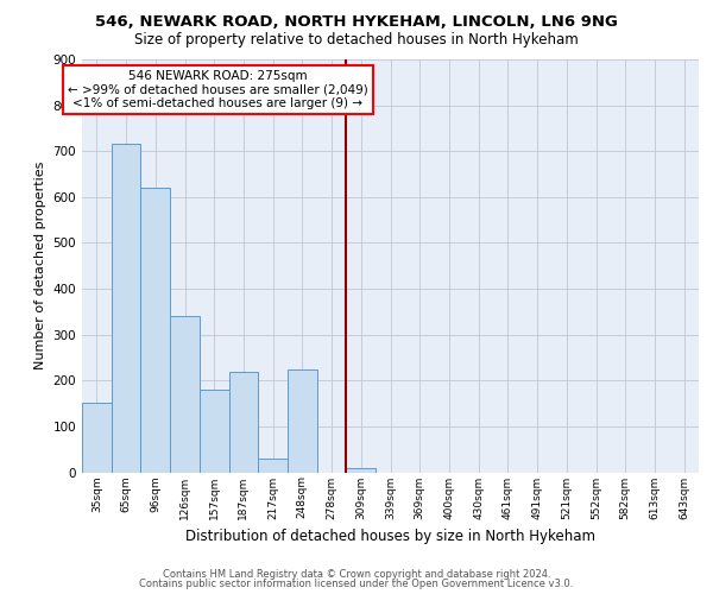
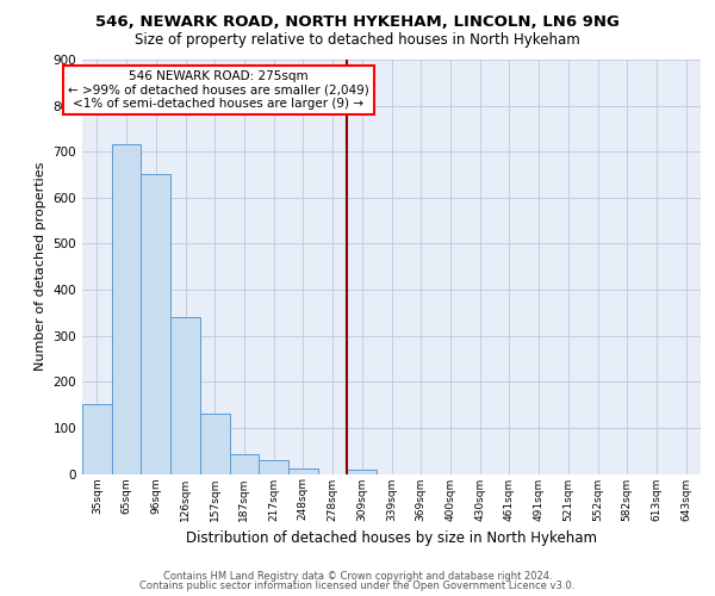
96sqm: 620 -> 651
157sqm: 180 -> 130
187sqm: 220 -> 42
248sqm: 225 -> 12
